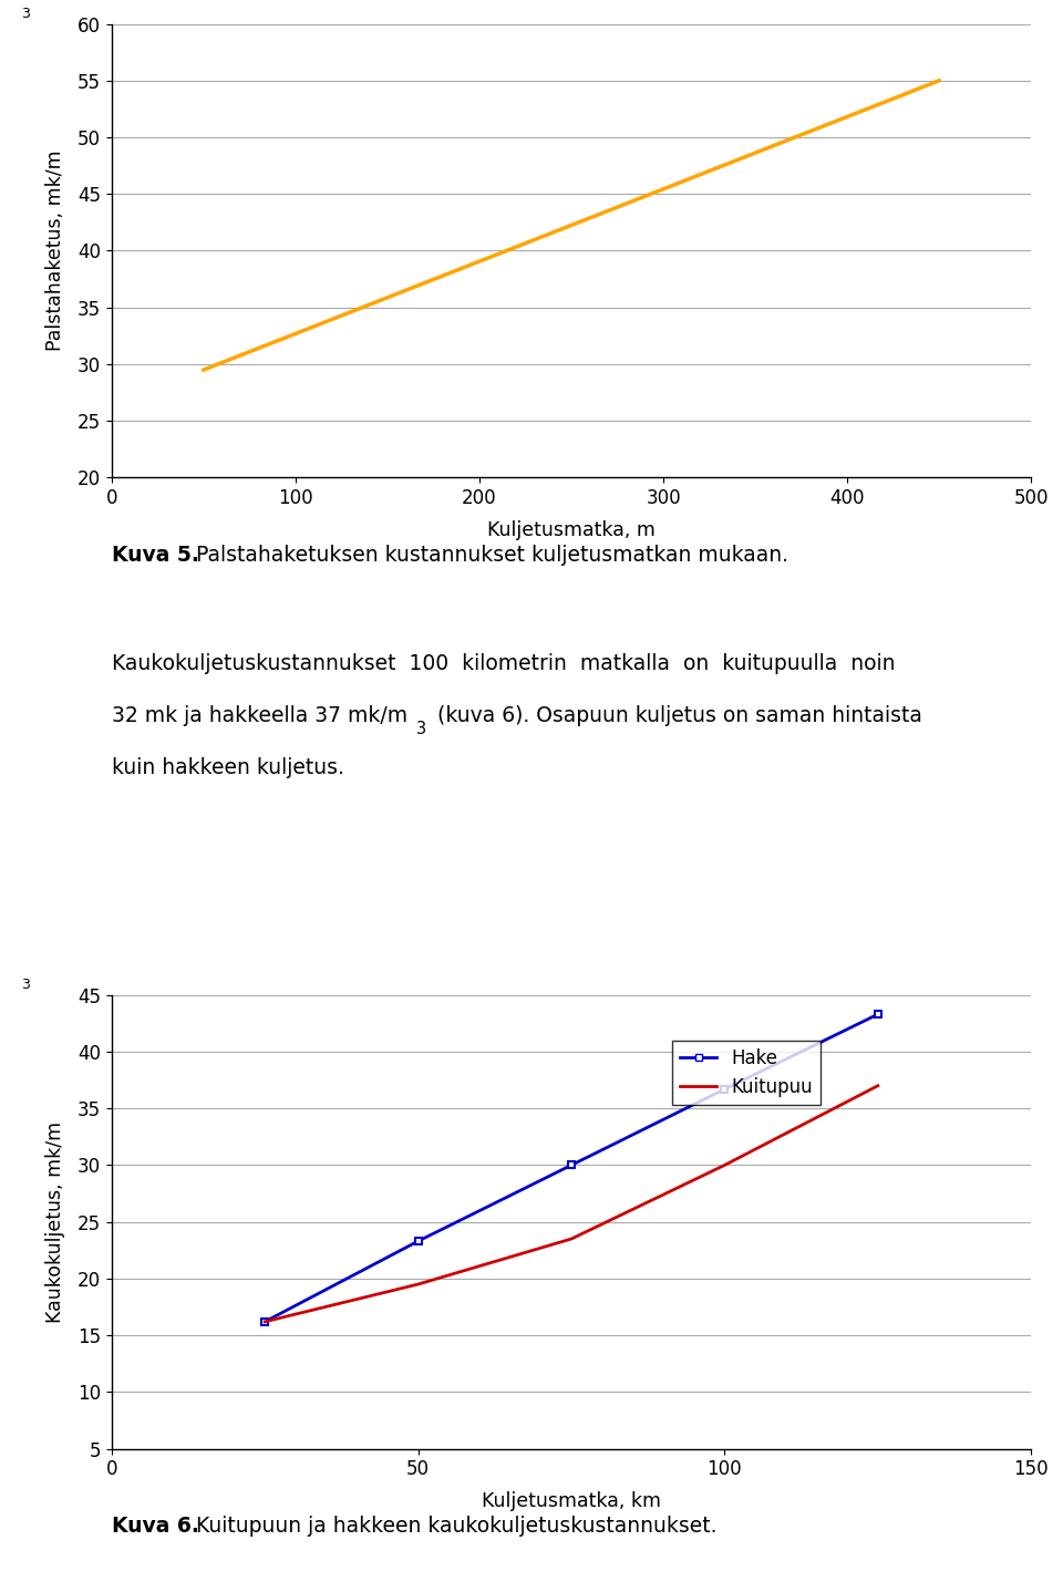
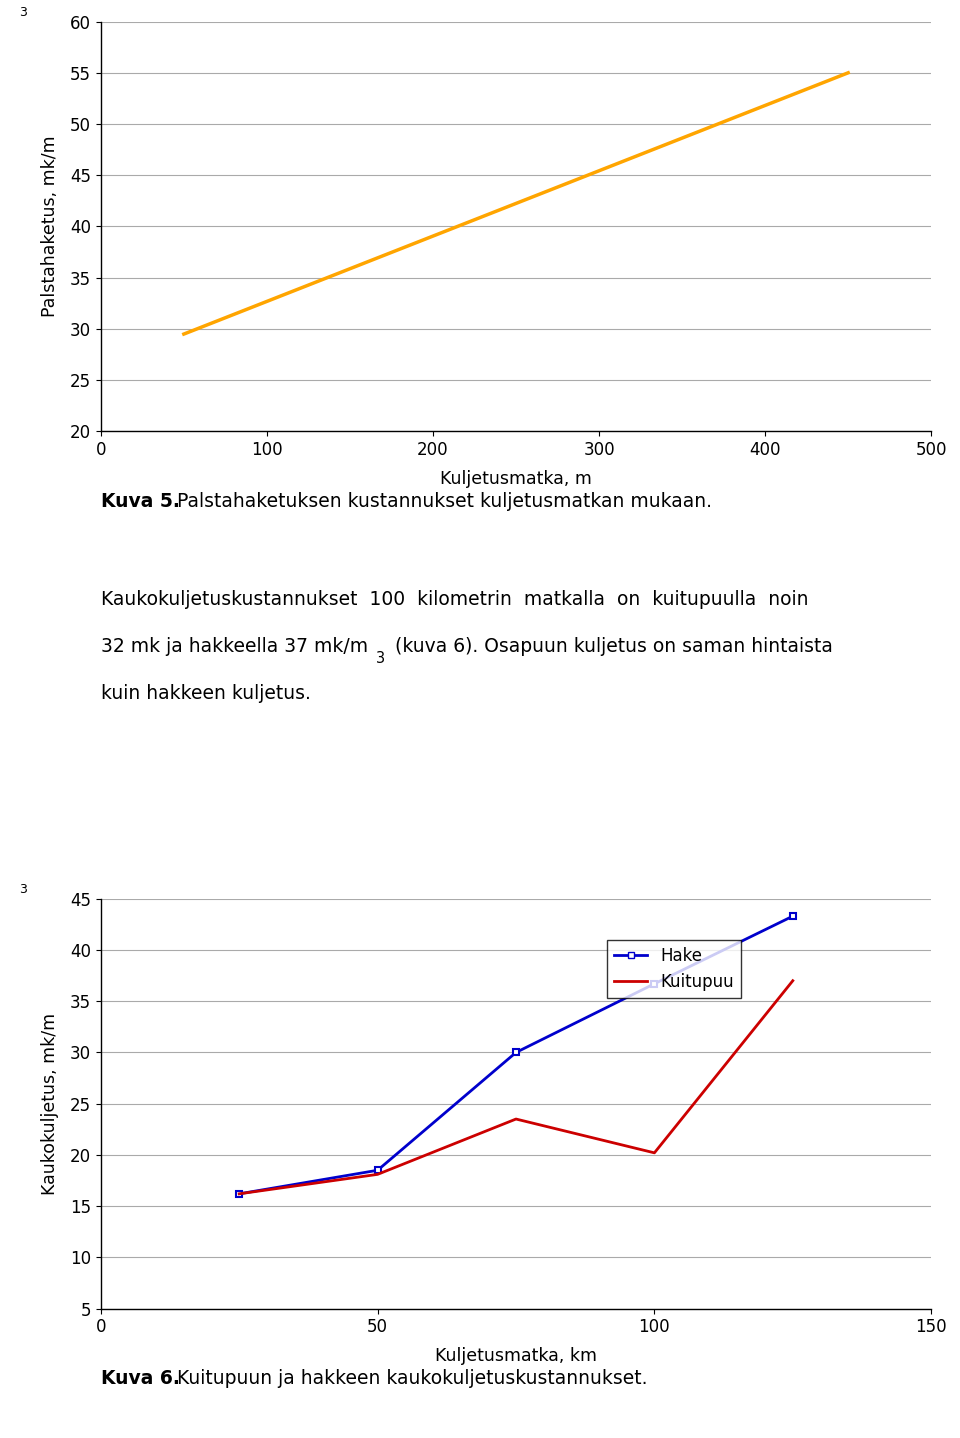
Hake/50: 23.3 -> 18.5
Kuitupuu/50: 19.5 -> 18.1
Kuitupuu/100: 30.0 -> 20.2
